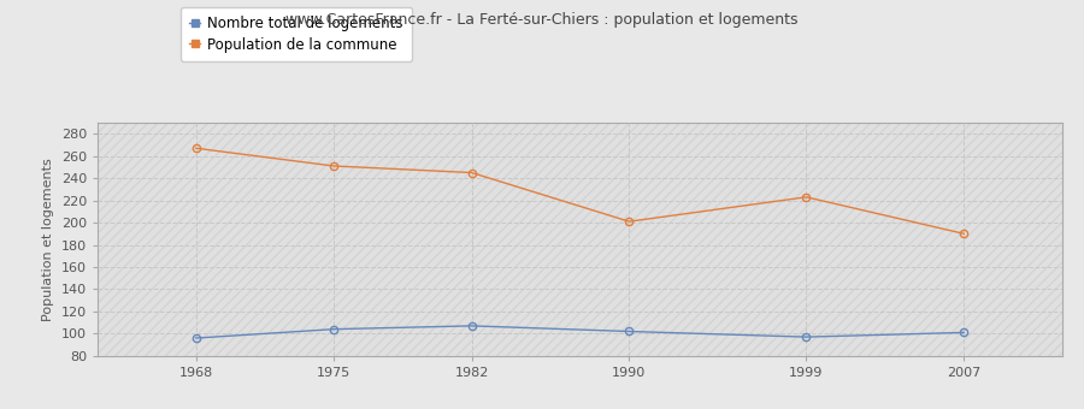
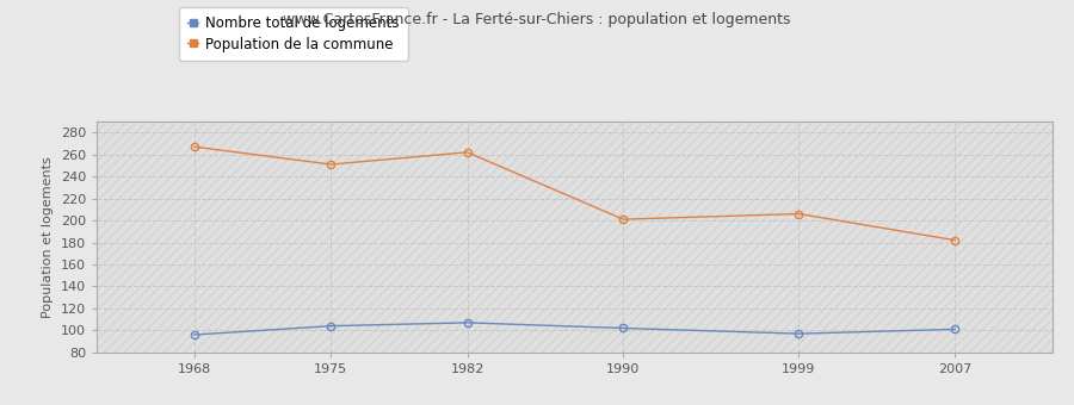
Population de la commune/1982: 245 -> 262
Population de la commune/1999: 223 -> 206
Population de la commune/2007: 190 -> 182
